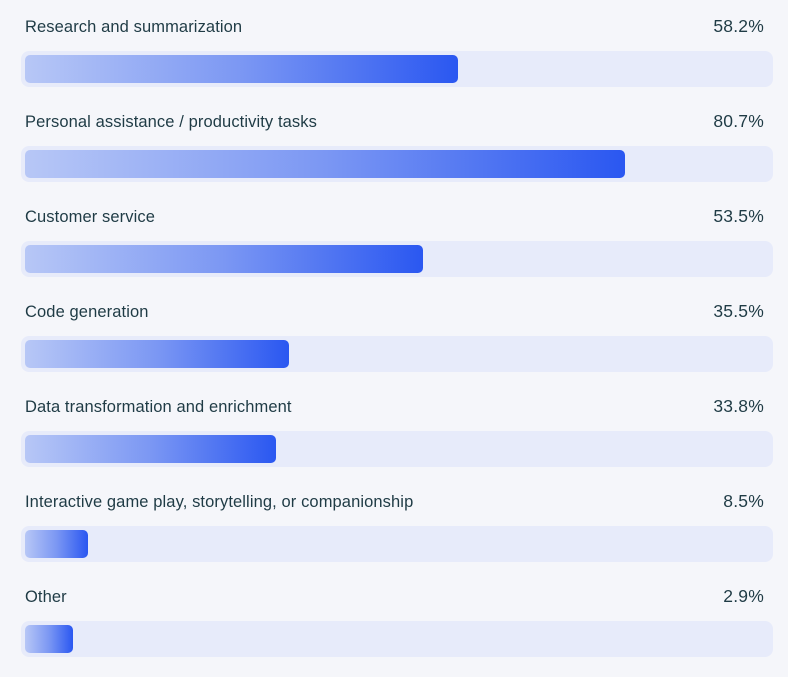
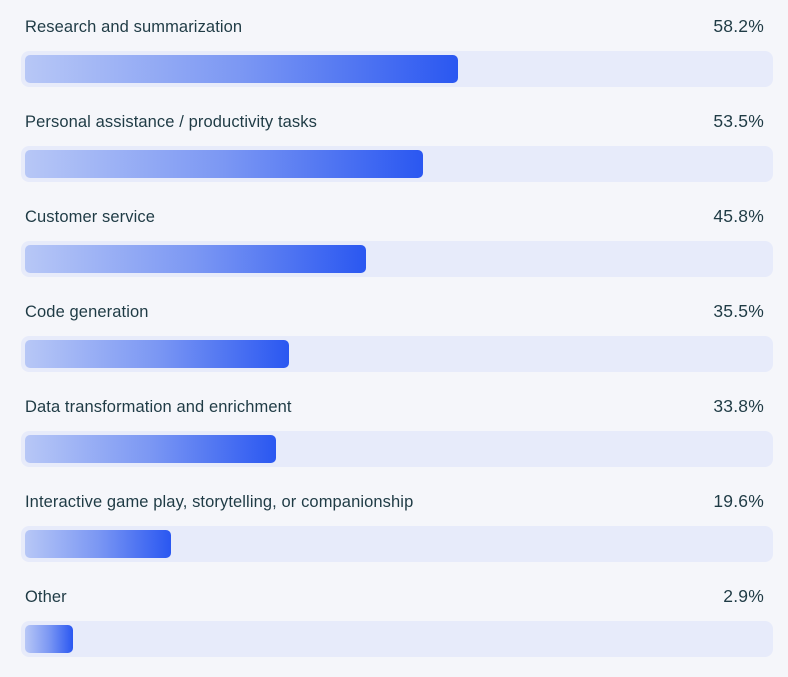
Personal assistance / productivity tasks: 80.7% -> 53.5%
Customer service: 53.5% -> 45.8%
Interactive game play, storytelling, or companionship: 8.5% -> 19.6%
